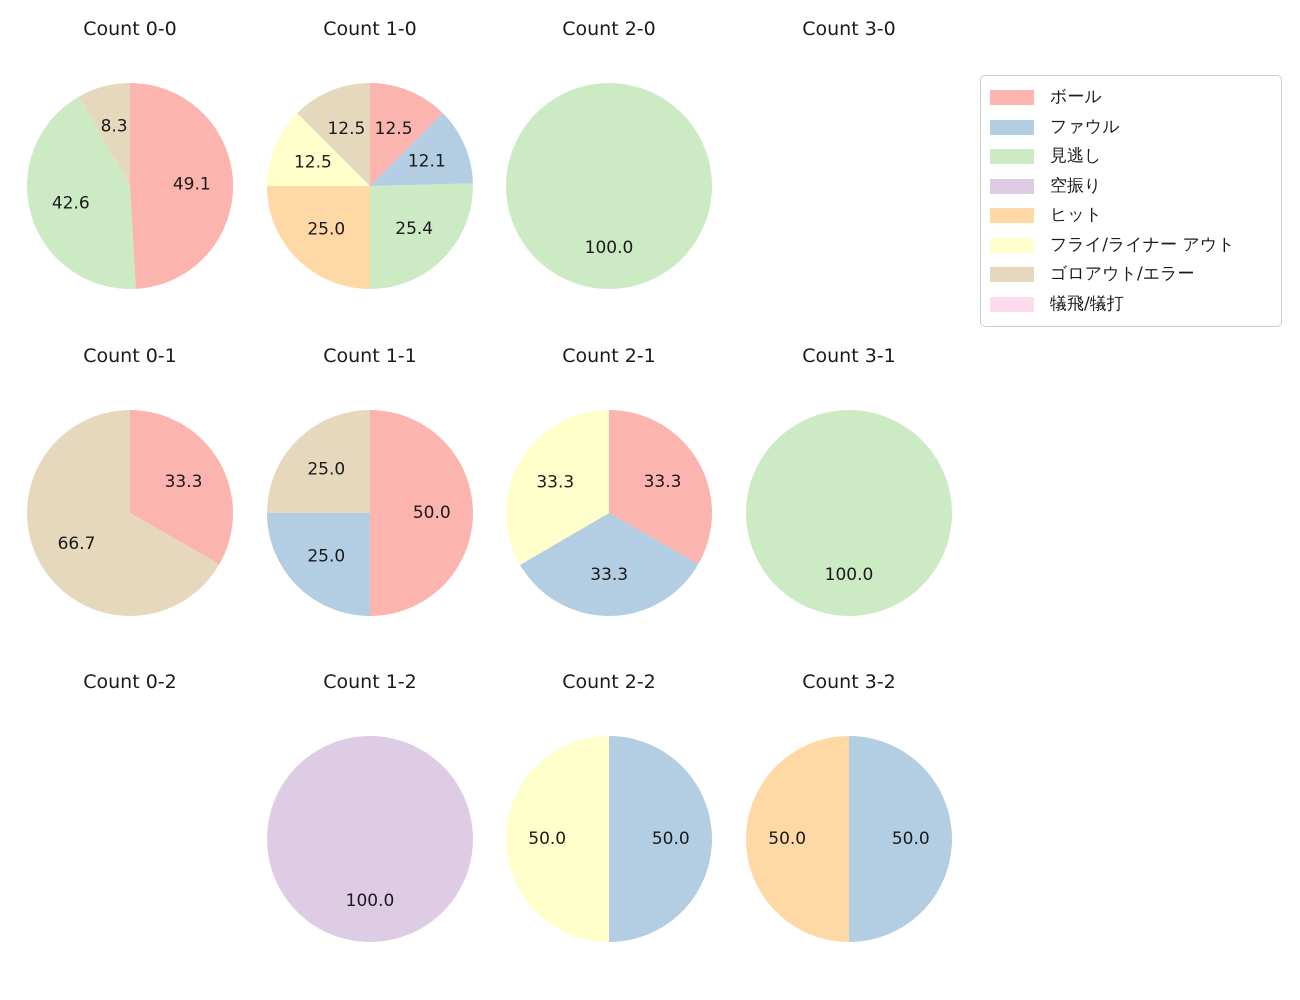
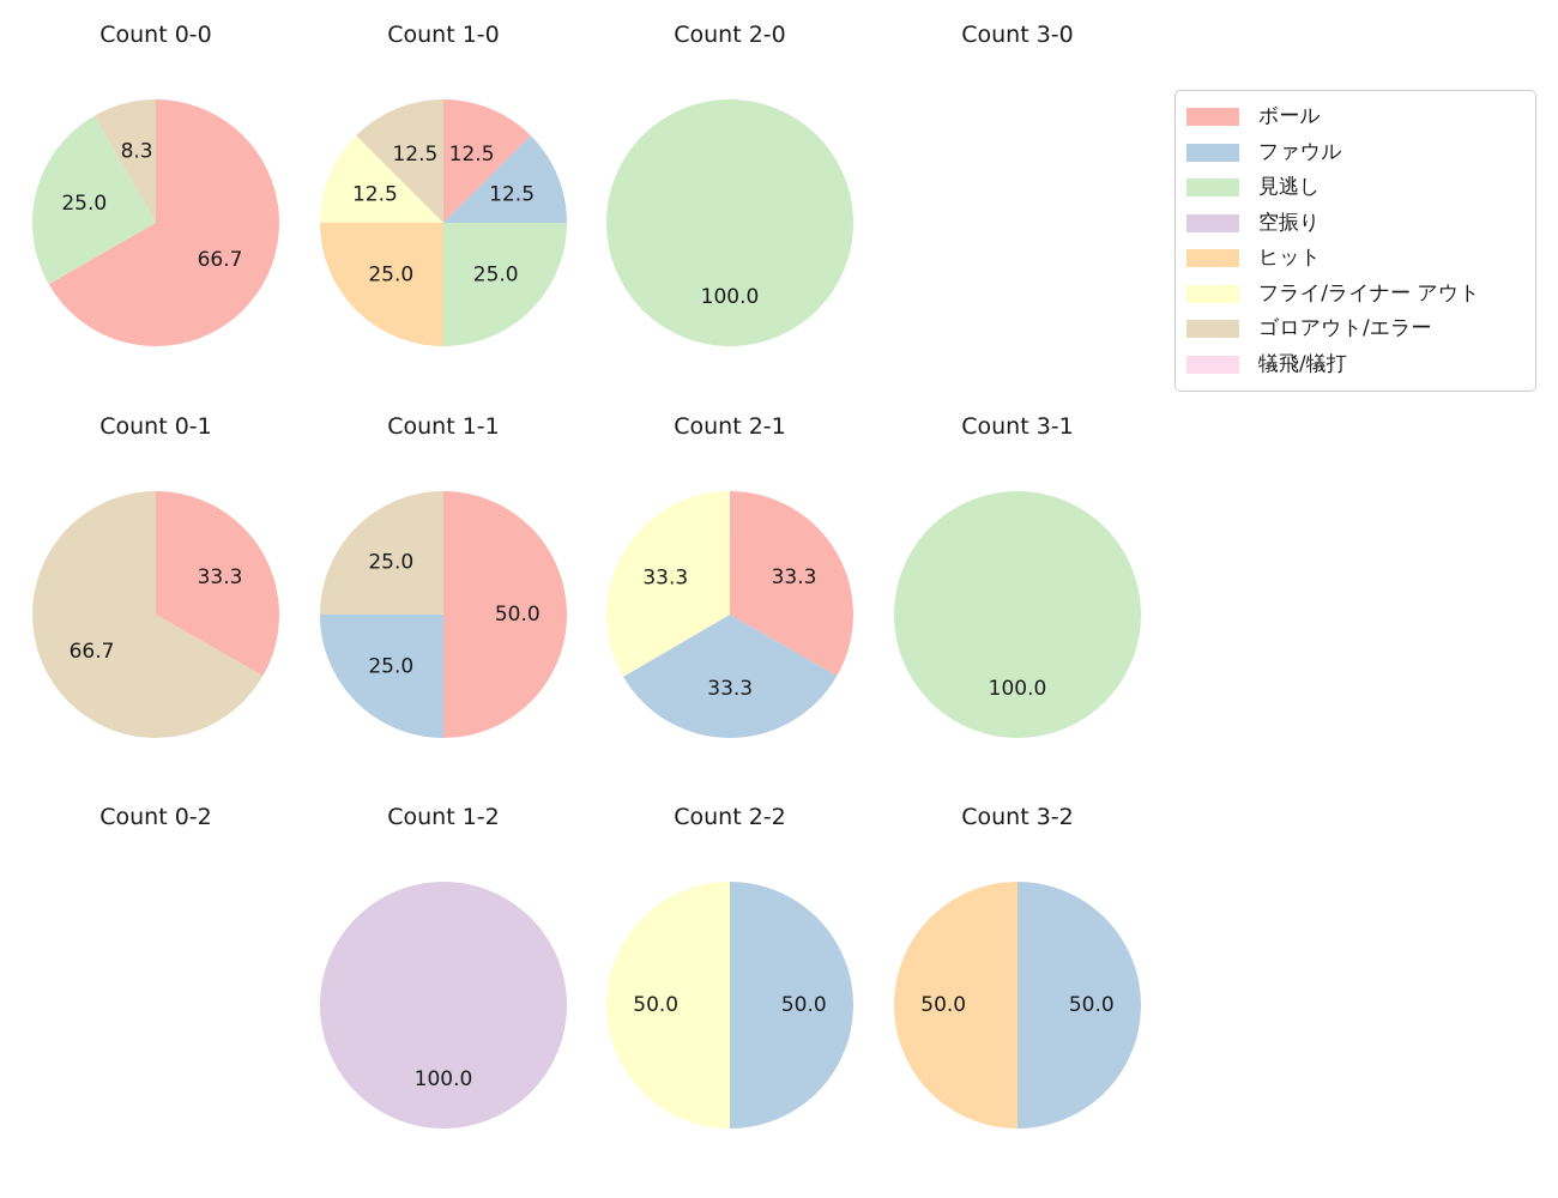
Count 0-0/ボール: 49.1 -> 66.7
Count 0-0/見逃し: 42.6 -> 25.0
Count 1-0/ファウル: 12.1 -> 12.5
Count 1-0/見逃し: 25.4 -> 25.0
